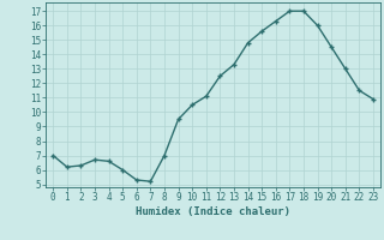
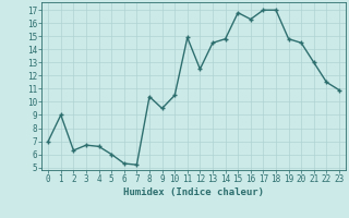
1: 6.2 -> 9.0
8: 7.0 -> 10.4
11: 11.1 -> 14.9
13: 13.3 -> 14.5
15: 15.6 -> 16.8
19: 16.0 -> 14.8
